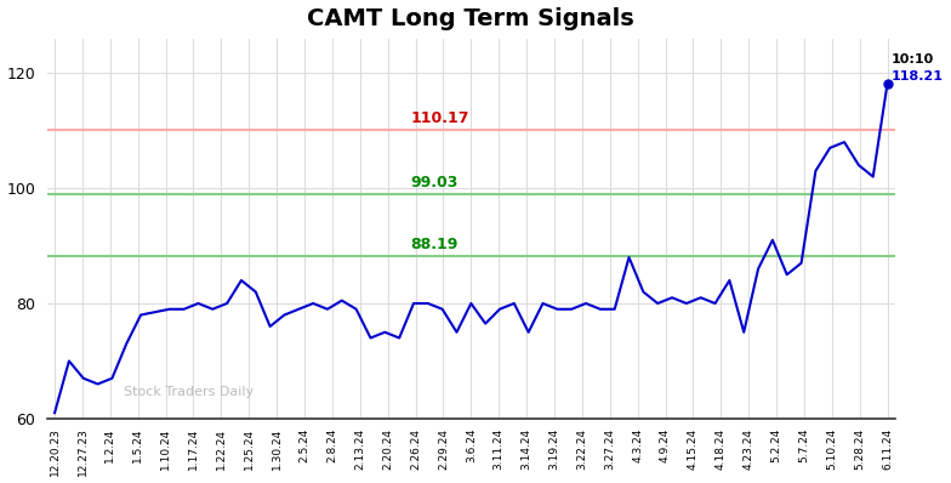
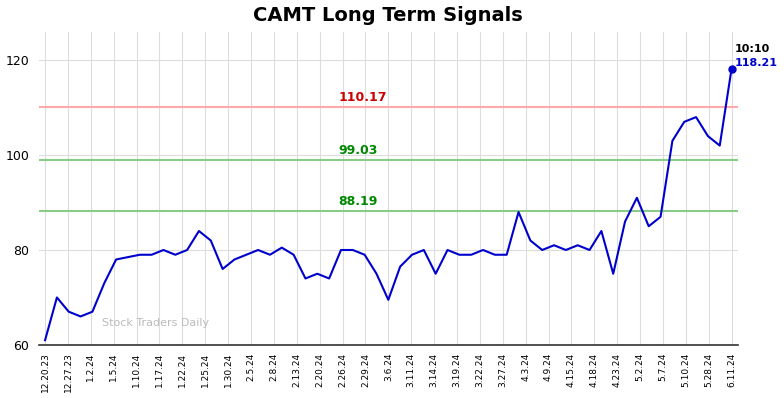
3.6.24: 80.0 -> 69.5
